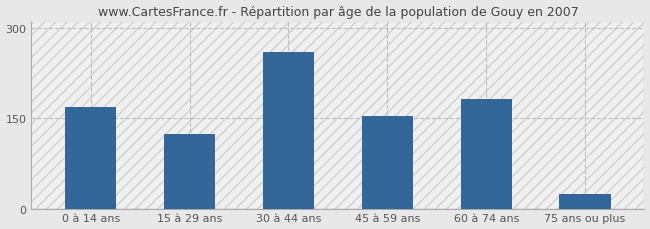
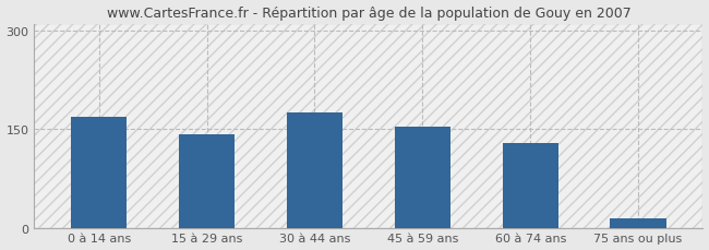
15 à 29 ans: 124 -> 141
30 à 44 ans: 260 -> 175
60 à 74 ans: 182 -> 128
75 ans ou plus: 24 -> 14
